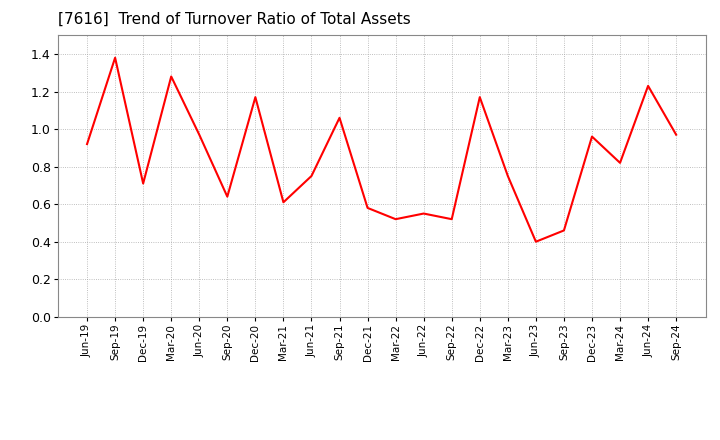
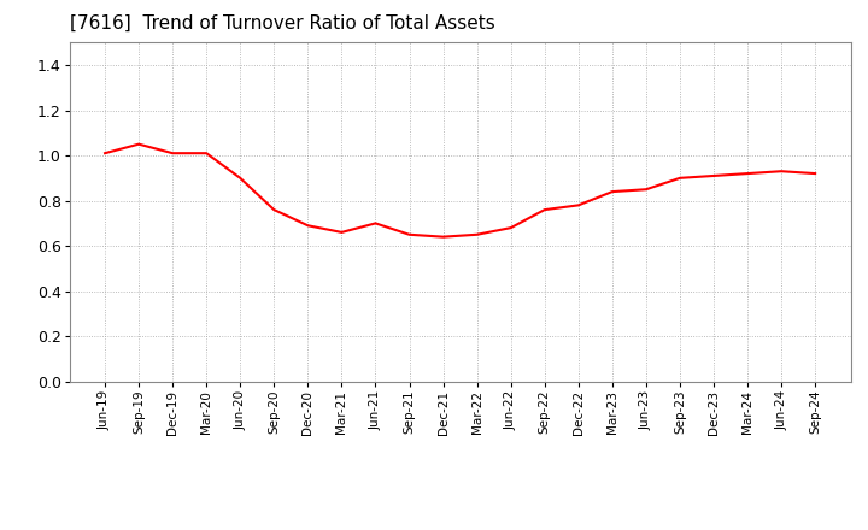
Jun-19: 0.92 -> 1.01
Sep-19: 1.38 -> 1.05
Dec-19: 0.71 -> 1.01
Mar-20: 1.28 -> 1.01
Jun-20: 0.97 -> 0.90
Sep-20: 0.64 -> 0.76
Dec-20: 1.17 -> 0.69
Mar-21: 0.61 -> 0.66
Jun-21: 0.75 -> 0.70
Sep-21: 1.06 -> 0.65
Dec-21: 0.58 -> 0.64
Mar-22: 0.52 -> 0.65
Jun-22: 0.55 -> 0.68
Sep-22: 0.52 -> 0.76
Dec-22: 1.17 -> 0.78
Mar-23: 0.75 -> 0.84
Jun-23: 0.40 -> 0.85
Sep-23: 0.46 -> 0.90
Dec-23: 0.96 -> 0.91
Mar-24: 0.82 -> 0.92
Jun-24: 1.23 -> 0.93
Sep-24: 0.97 -> 0.92
